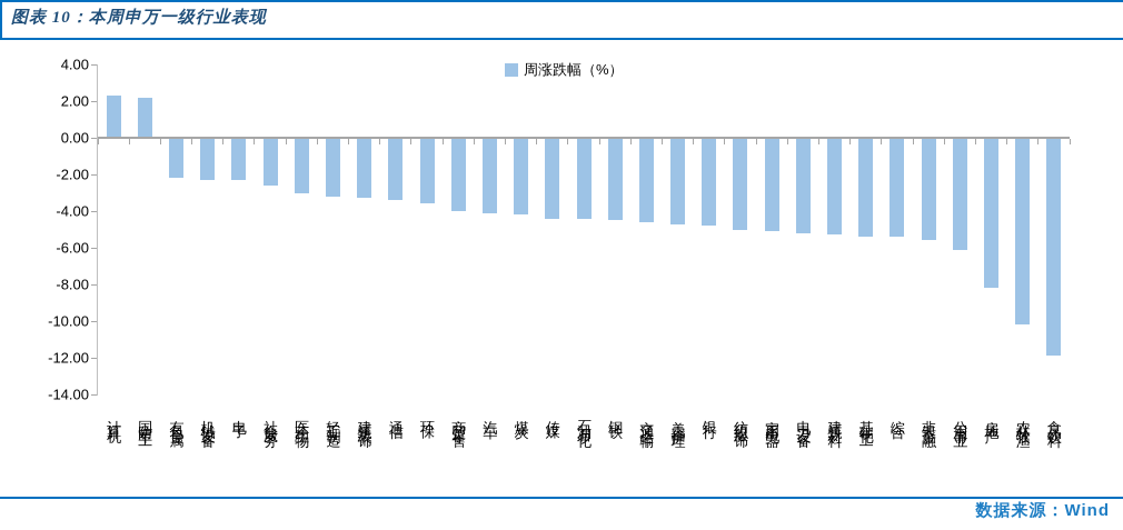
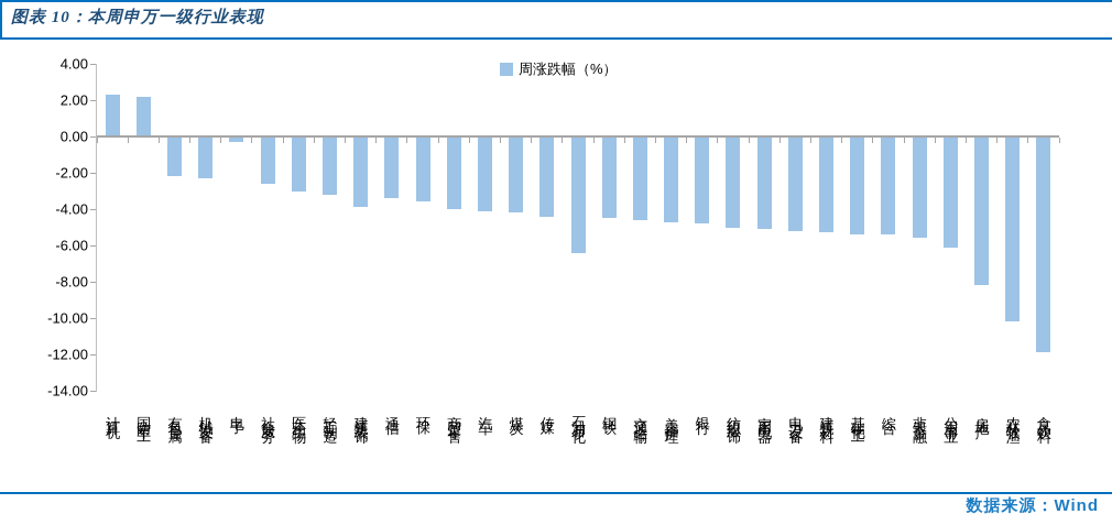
电子: -2.3 -> -0.3
建筑装饰: -3.3 -> -3.9
石油石化: -4.4 -> -6.4
